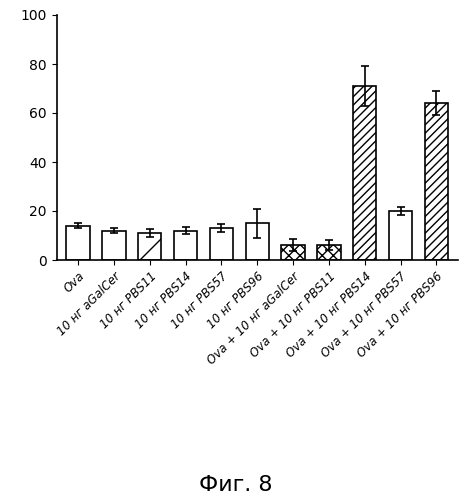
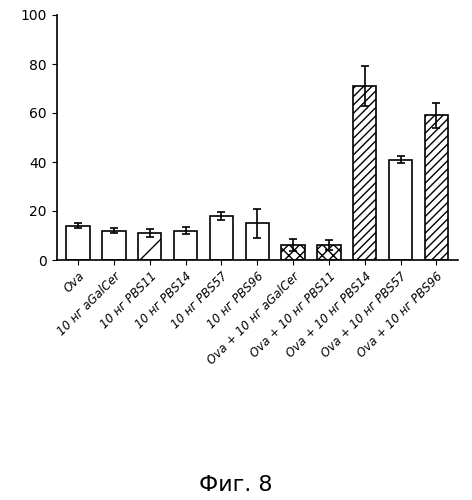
10 нг PBS57: 13 -> 18
Ova + 10 нг PBS57: 20 -> 41
Ova + 10 нг PBS96: 64 -> 59
